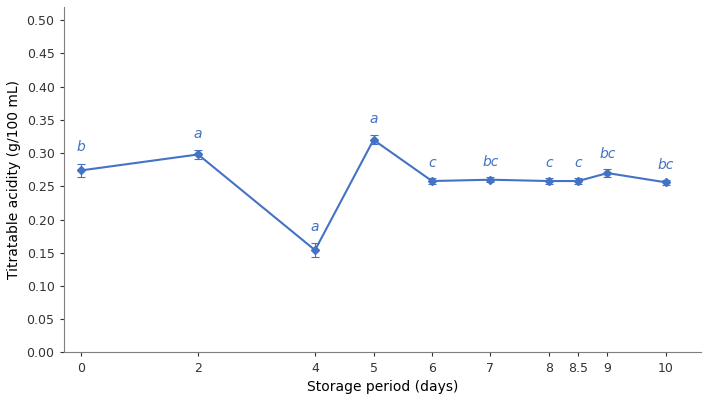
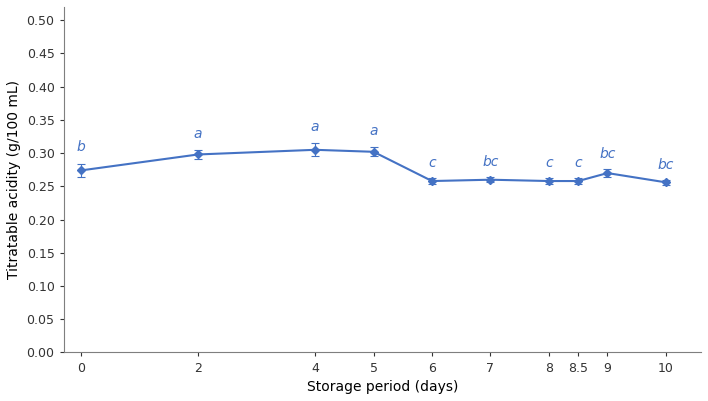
4: 0.154 -> 0.305
5: 0.320 -> 0.302
